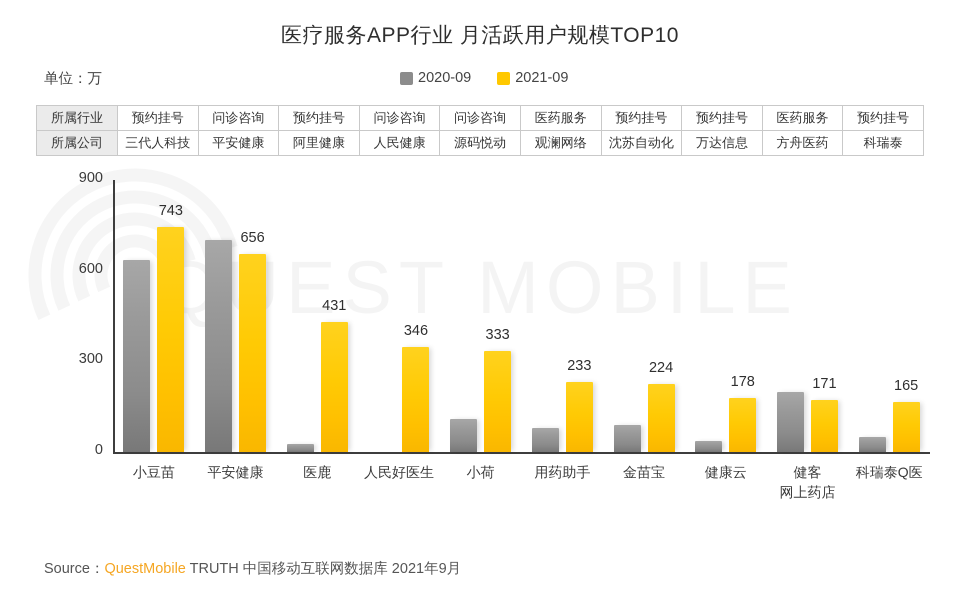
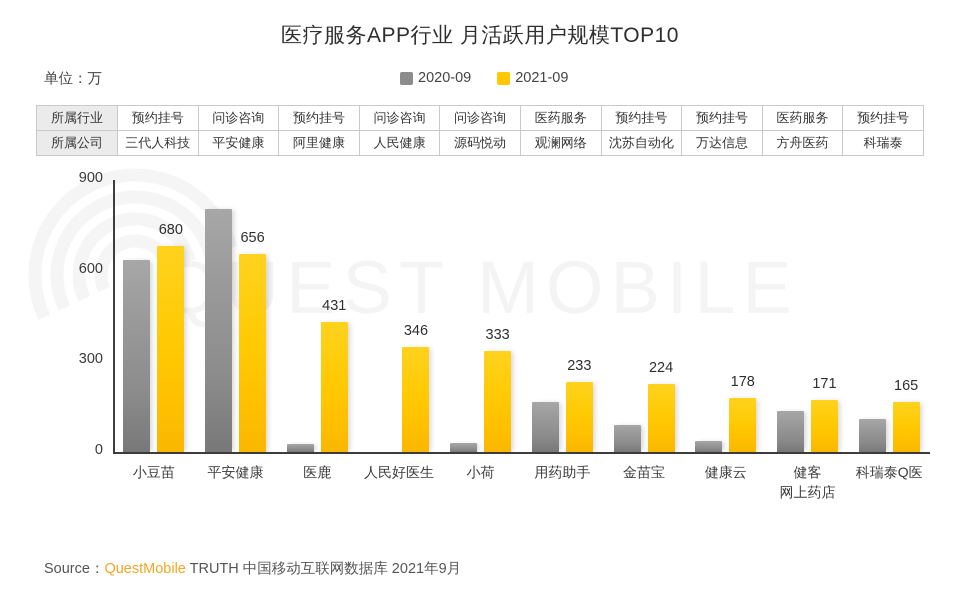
2021-09/小豆苗: 743 -> 680
2020-09/平安健康: 700 -> 800
2020-09/小荷: 110 -> 30
2020-09/用药助手: 80 -> 170
2020-09/健客网上药店: 200 -> 140
2020-09/科瑞泰Q医: 50 -> 110
